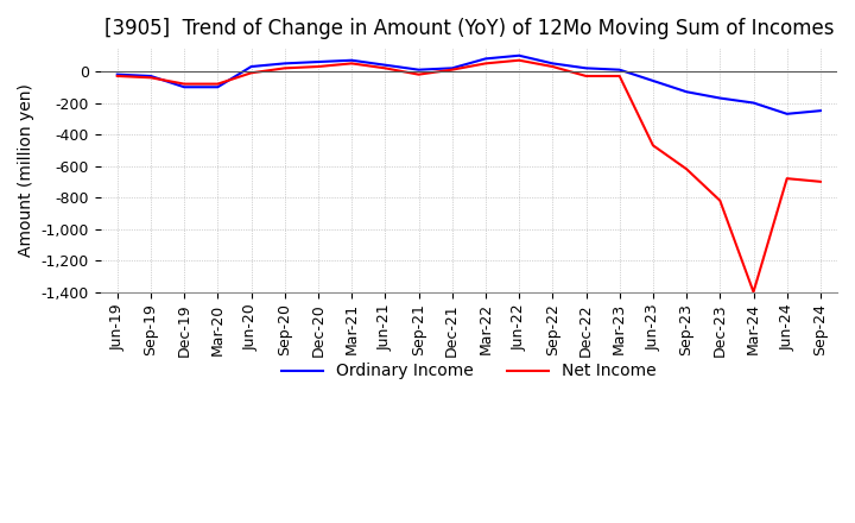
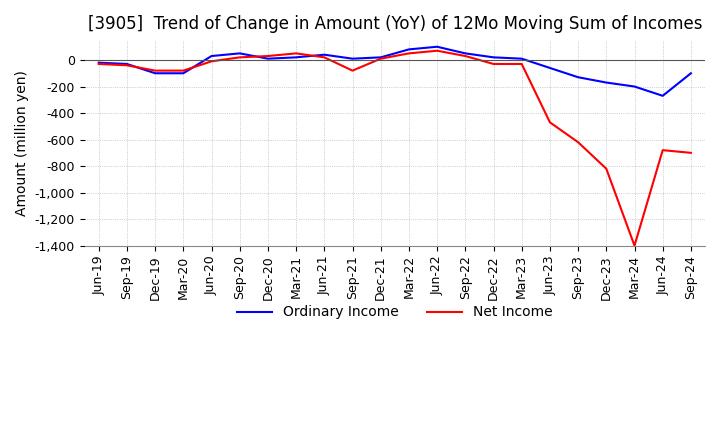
Ordinary Income/Dec-20: 60 -> 10
Ordinary Income/Mar-21: 70 -> 20
Net Income/Sep-21: -20 -> -80
Ordinary Income/Sep-24: -250 -> -100
